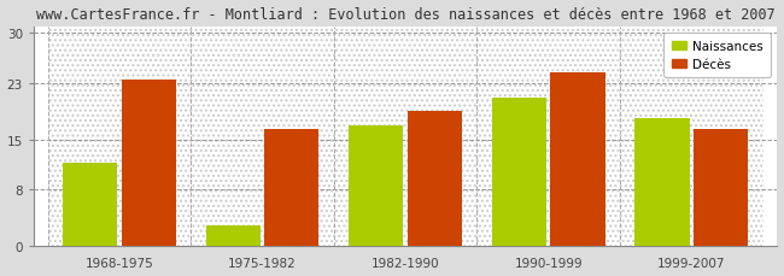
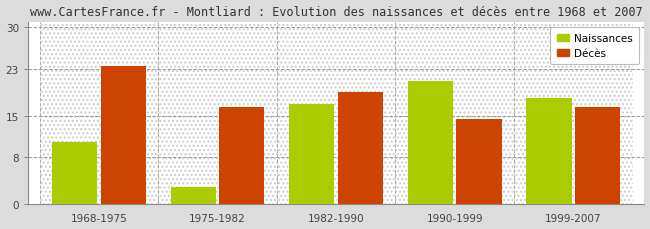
Naissances/1968-1975: 11.8 -> 10.5
Décès/1990-1999: 24.4 -> 14.5
